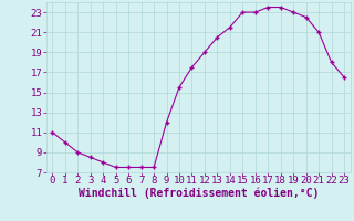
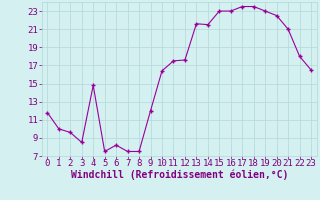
0: 11.0 -> 11.8
2: 9.0 -> 9.6
4: 8.0 -> 14.8
6: 7.5 -> 8.2
10: 15.5 -> 16.4
12: 19.0 -> 17.6
13: 20.5 -> 21.6
